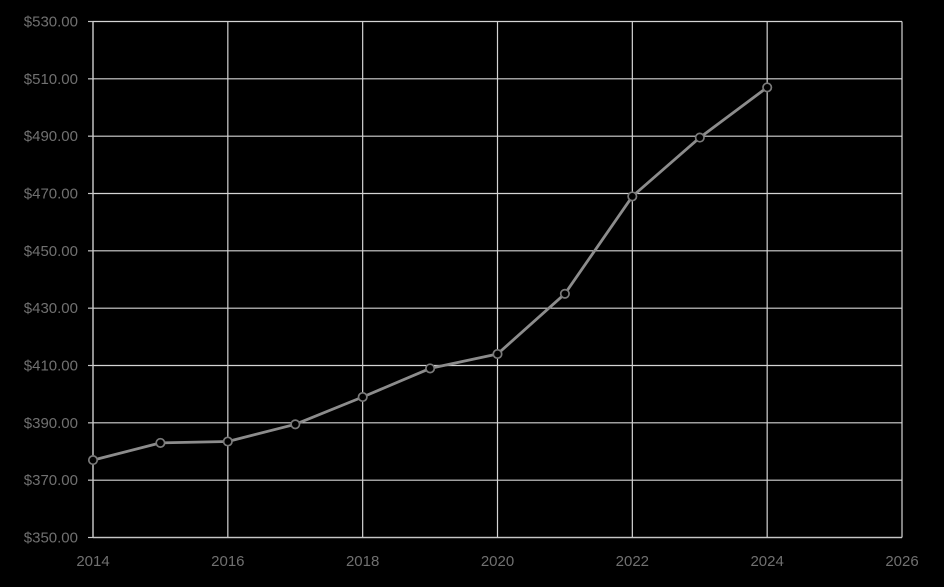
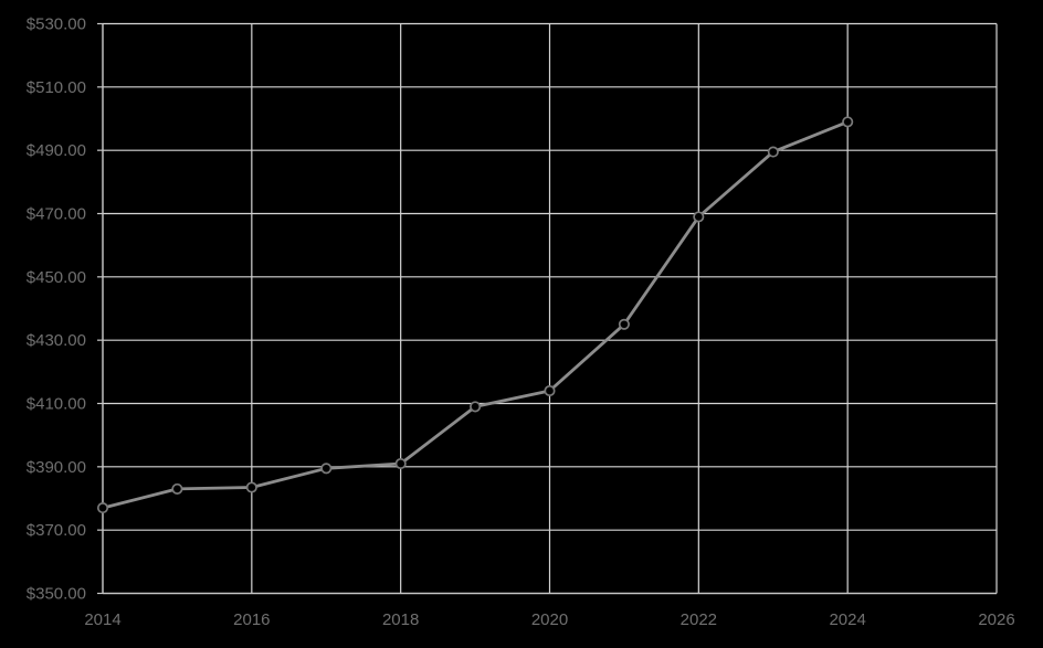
2018: $399 -> $391
2024: $507 -> $499
